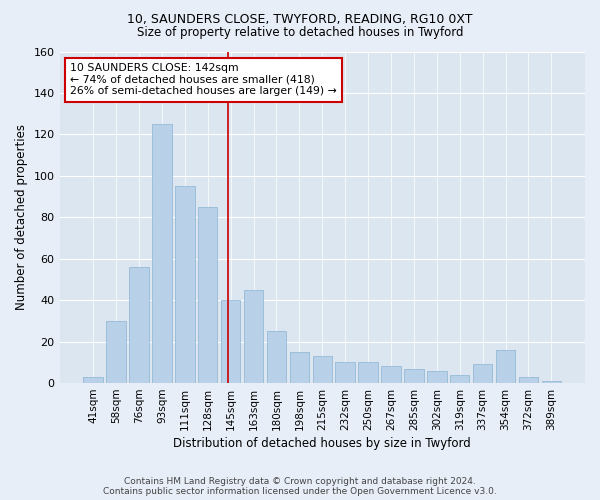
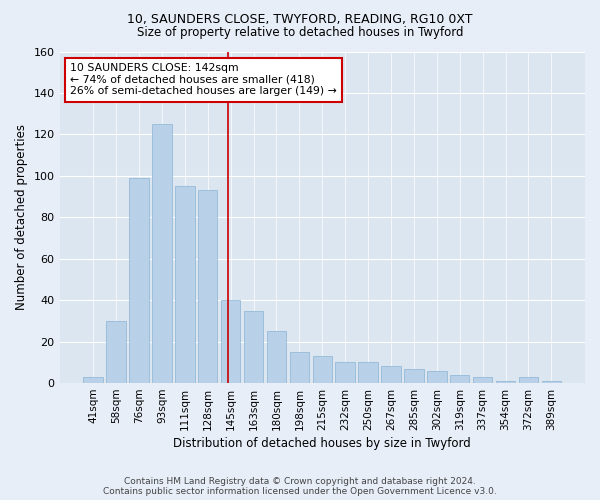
76sqm: 56 -> 99
128sqm: 85 -> 93
163sqm: 45 -> 35
337sqm: 9 -> 3
354sqm: 16 -> 1
